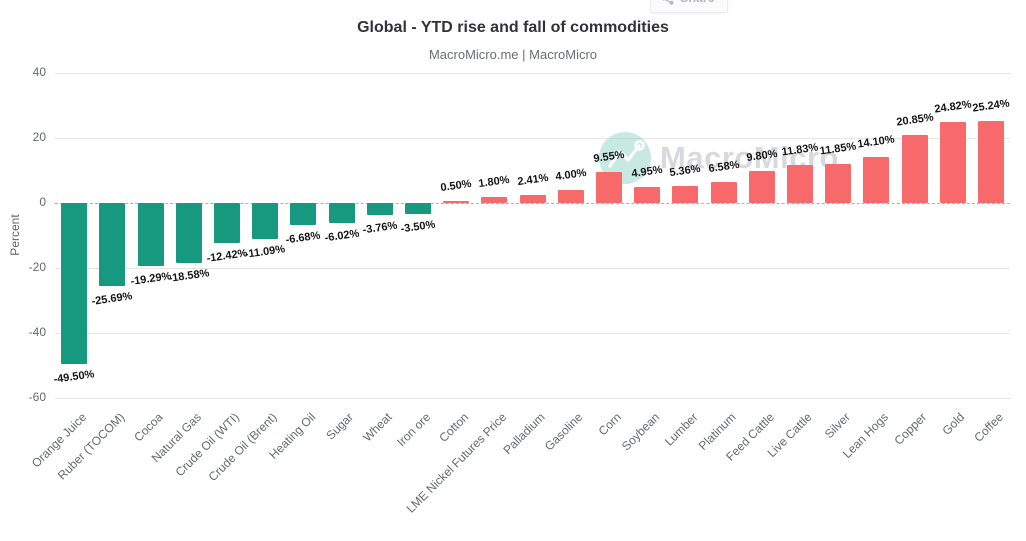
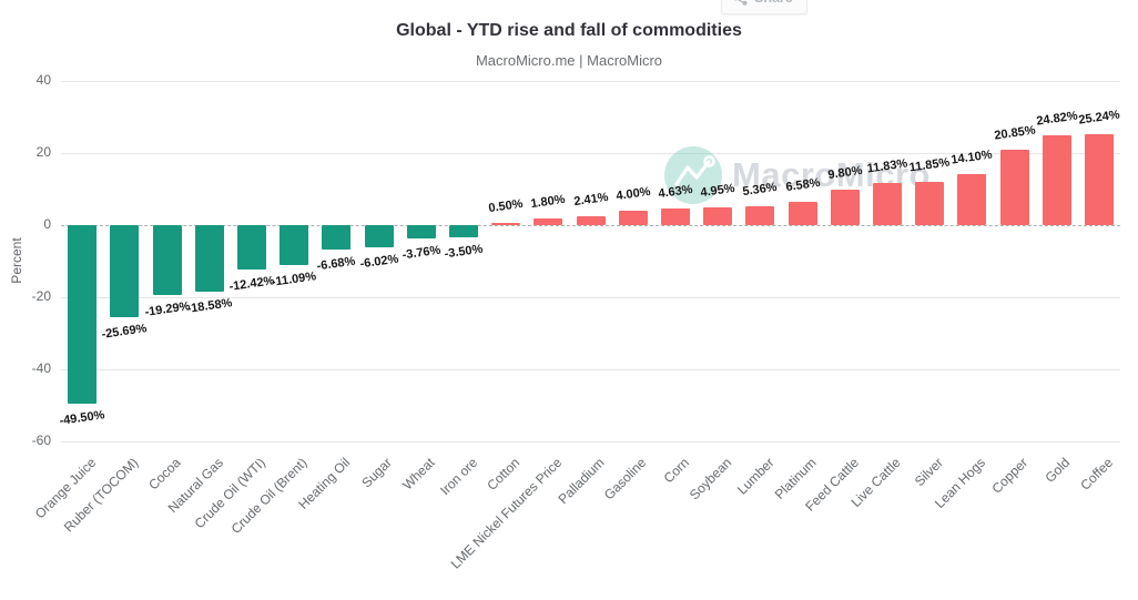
Corn: 9.55% -> 4.63%
